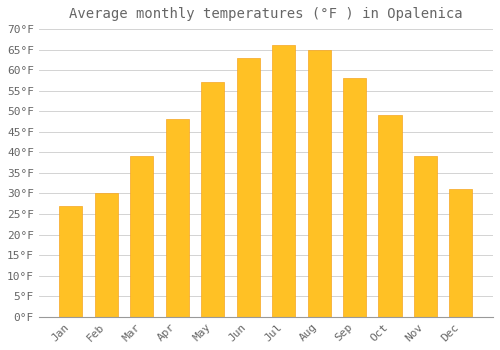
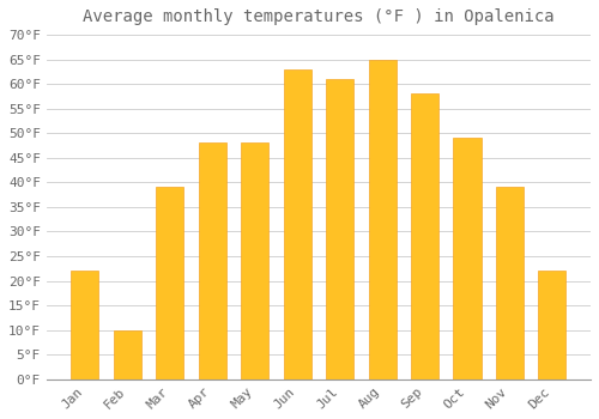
Jan: 27°F -> 22°F
Feb: 30°F -> 10°F
May: 57°F -> 48°F
Jul: 66°F -> 61°F
Dec: 31°F -> 22°F
